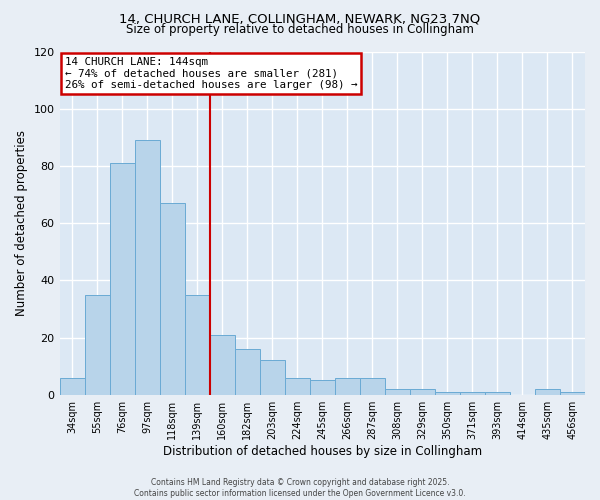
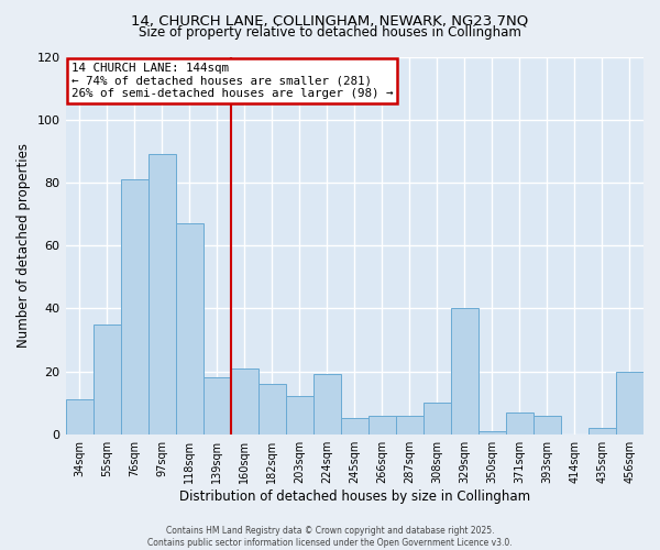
34sqm: 6 -> 11
139sqm: 35 -> 18
224sqm: 6 -> 19
308sqm: 2 -> 10
329sqm: 2 -> 40
371sqm: 1 -> 7
393sqm: 1 -> 6
456sqm: 1 -> 20
